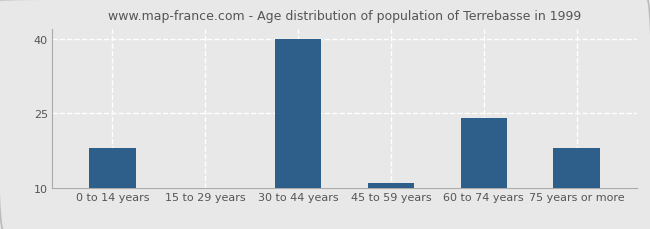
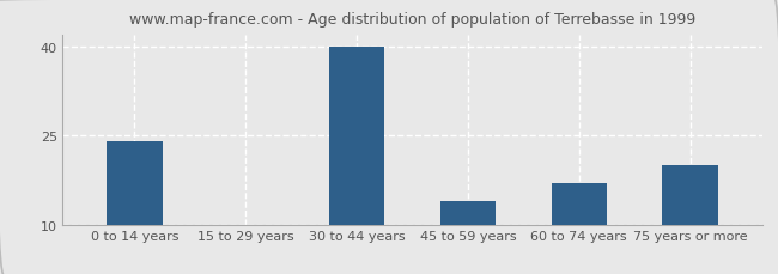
0 to 14 years: 18 -> 24
45 to 59 years: 11 -> 14
60 to 74 years: 24 -> 17
75 years or more: 18 -> 20
